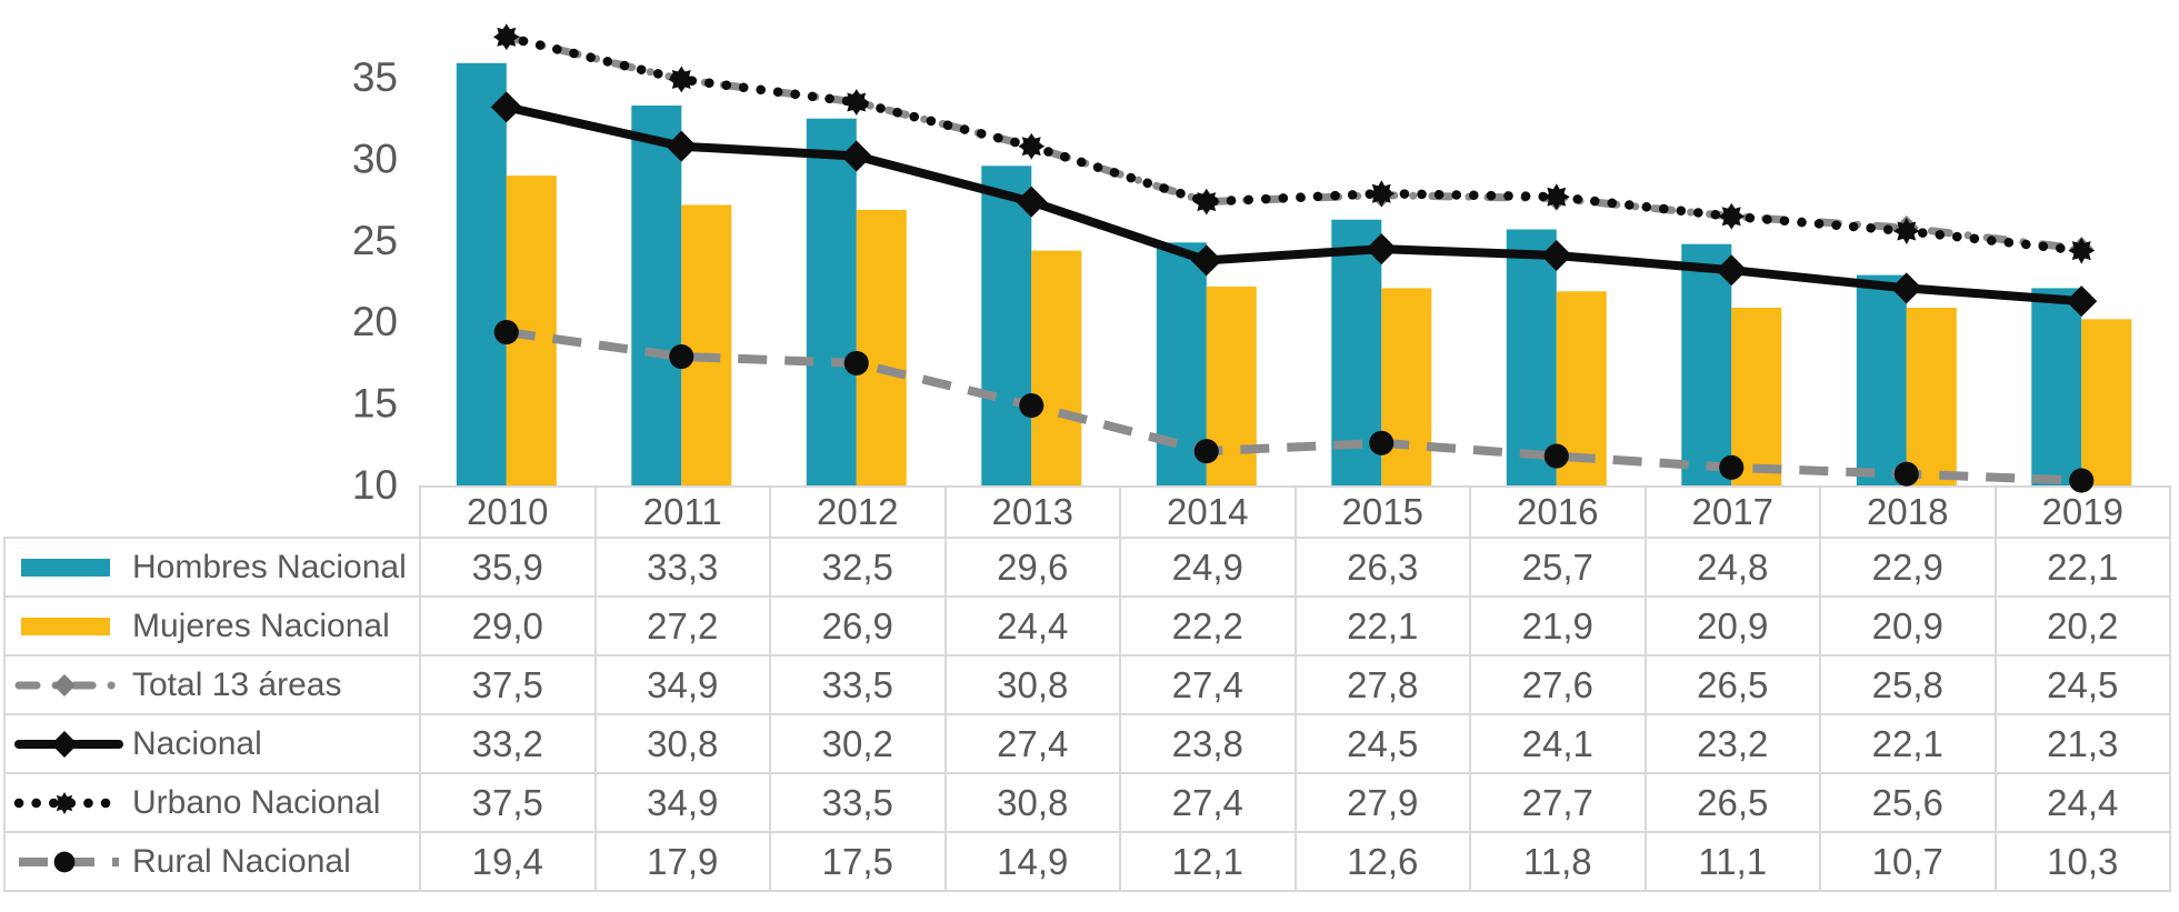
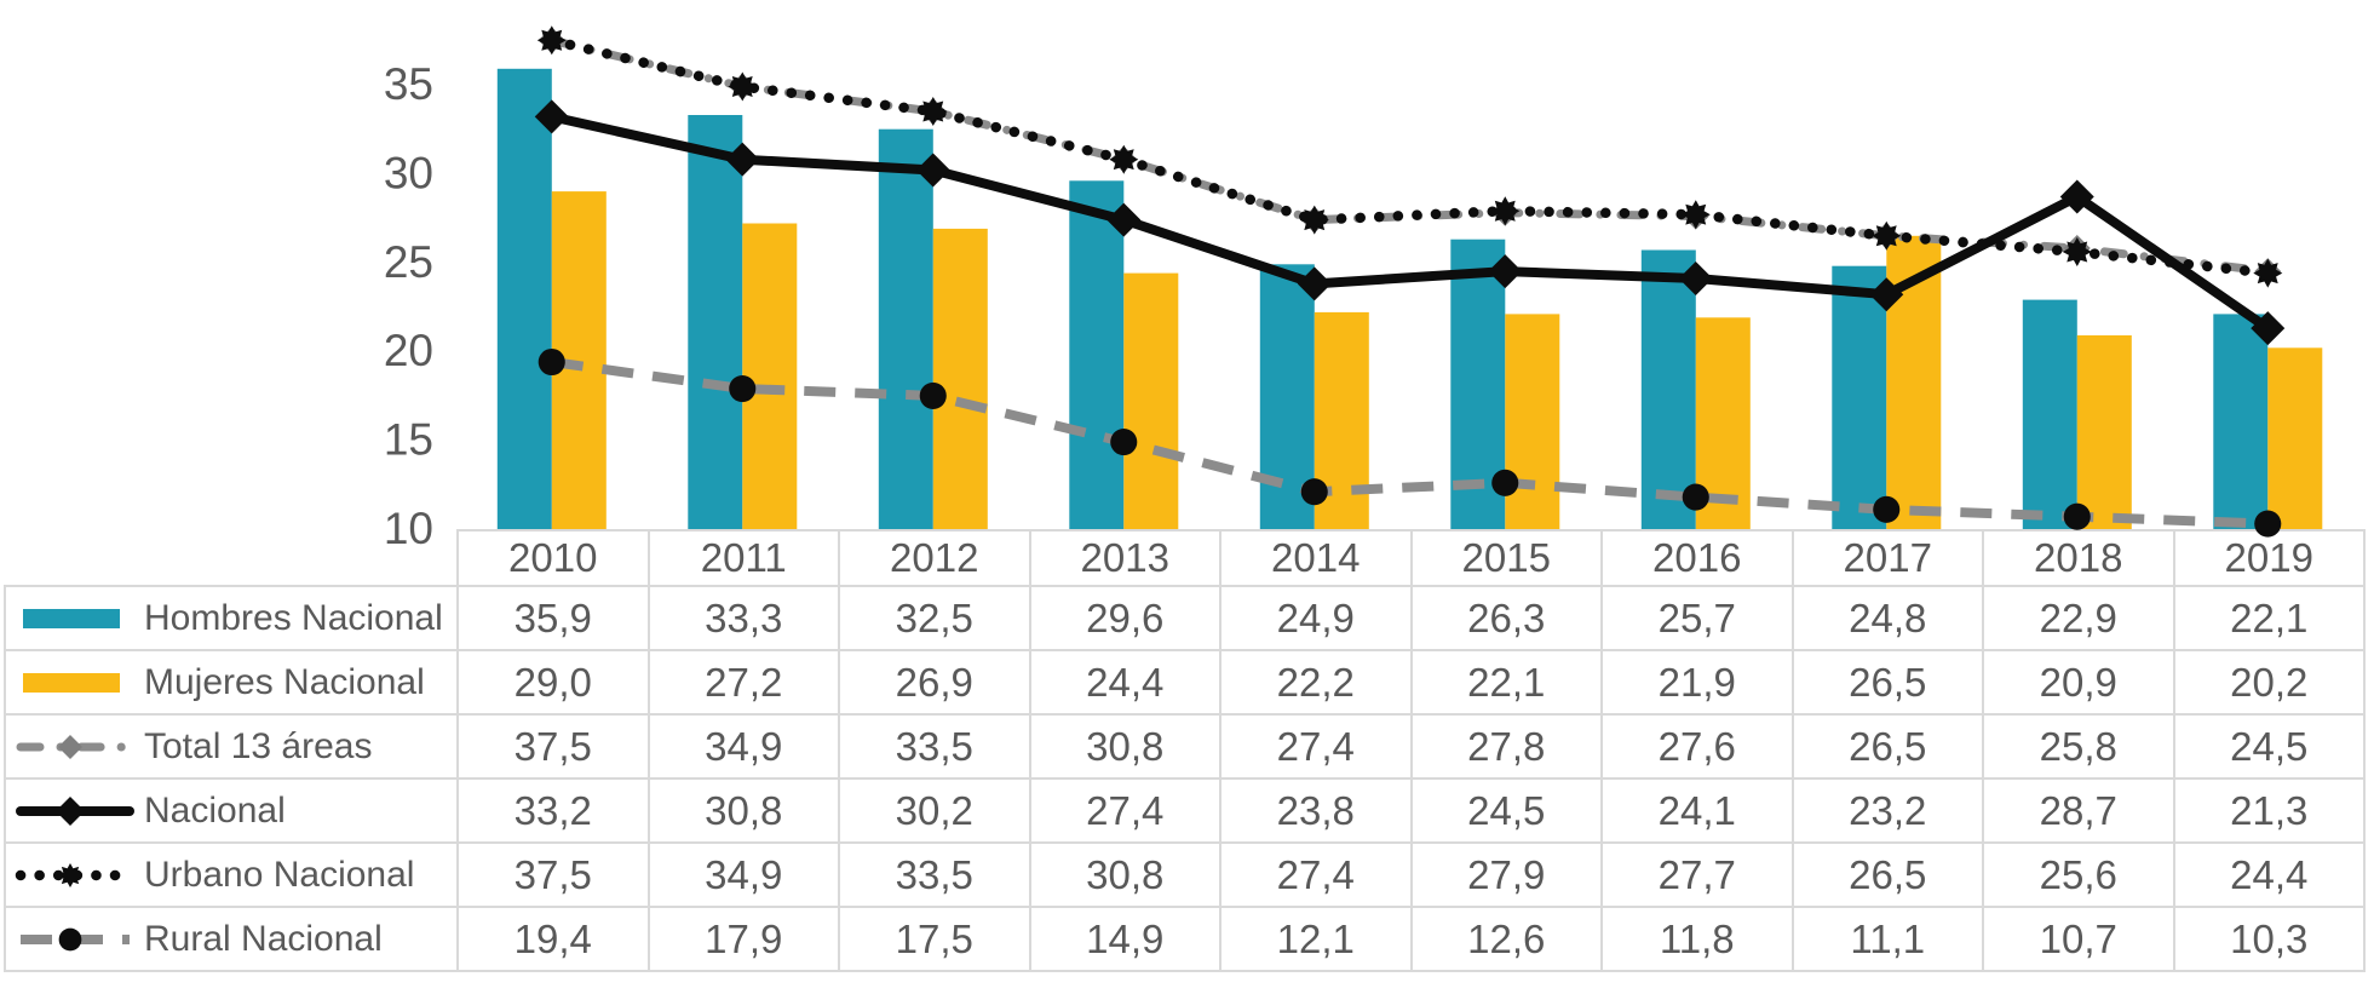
Mujeres Nacional/2017: 20,9 -> 26,5
Nacional/2018: 22,1 -> 28,7
